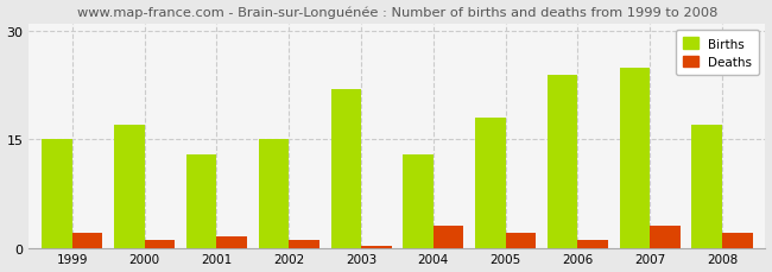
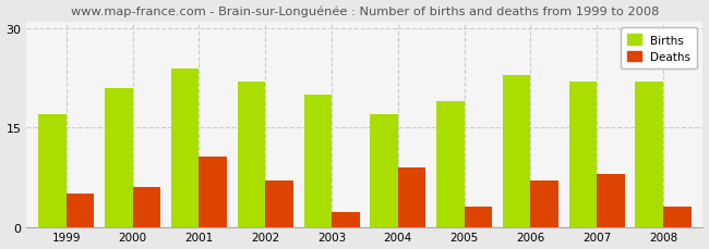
Births/1999: 15 -> 17
Deaths/1999: 2.0 -> 5.0
Births/2000: 17 -> 21
Deaths/2000: 1.0 -> 6.0
Births/2001: 13 -> 24
Deaths/2001: 1.5 -> 10.6
Births/2002: 15 -> 22
Deaths/2002: 1.0 -> 7.0
Births/2003: 22 -> 20
Deaths/2003: 0.2 -> 2.2
Births/2004: 13 -> 17
Deaths/2004: 3.0 -> 9.0
Births/2005: 18 -> 19
Deaths/2005: 2.0 -> 3.0
Births/2006: 24 -> 23
Deaths/2006: 1.0 -> 7.0
Births/2007: 25 -> 22
Deaths/2007: 3.0 -> 8.0
Births/2008: 17 -> 22
Deaths/2008: 2.0 -> 3.0
